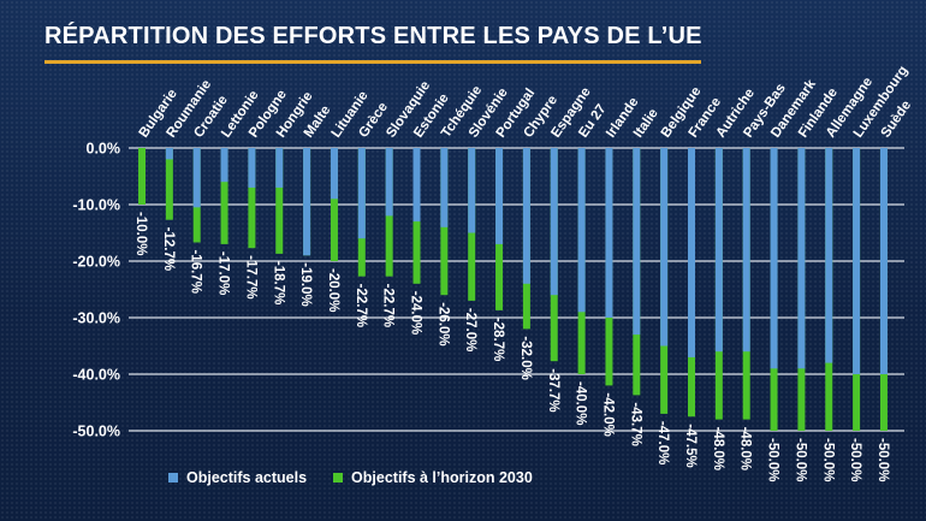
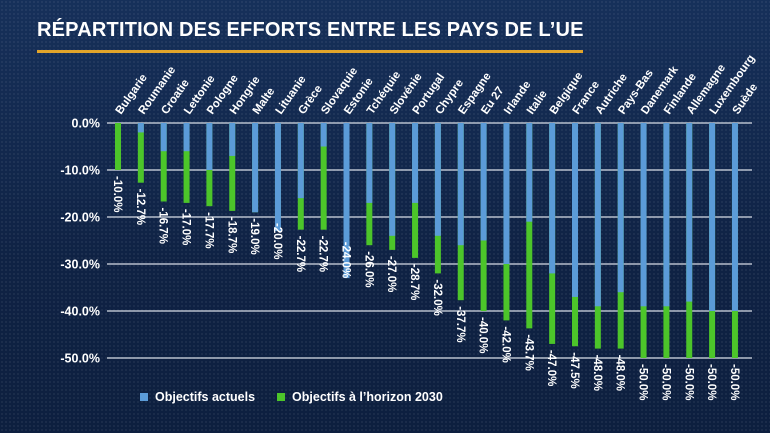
Objectifs actuels/Croatie: -10% -> -6%
Objectifs actuels/Pologne: -7% -> -10%
Objectifs actuels/Lituanie: -9% -> -23%
Objectifs actuels/Slovaquie: -12% -> -5%
Objectifs actuels/Estonie: -13% -> -33%
Objectifs actuels/Tchéquie: -14% -> -17%
Objectifs actuels/Slovénie: -15% -> -24%
Objectifs actuels/Eu 27: -29% -> -25%
Objectifs actuels/Italie: -33% -> -21%
Objectifs actuels/Belgique: -35% -> -32%
Objectifs actuels/Autriche: -36% -> -39%
